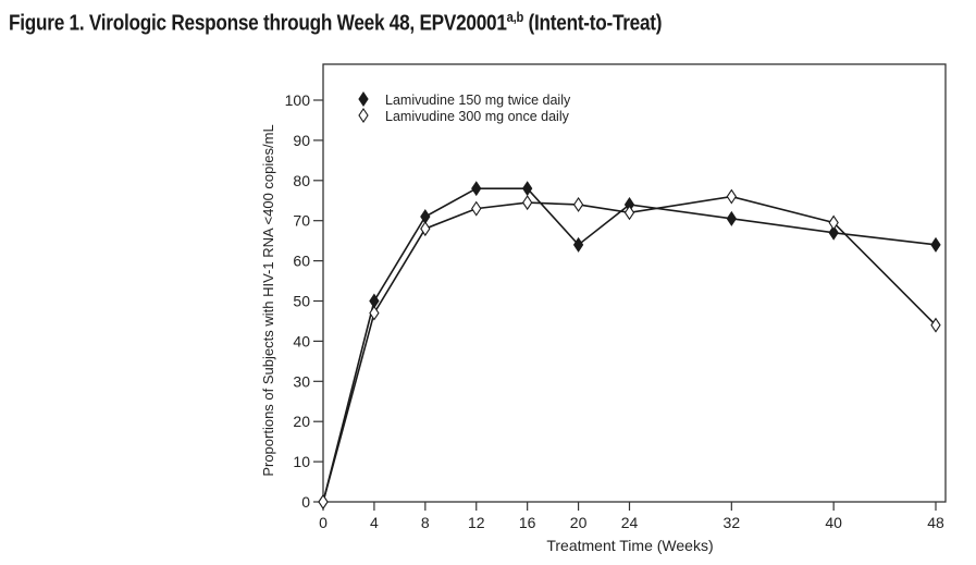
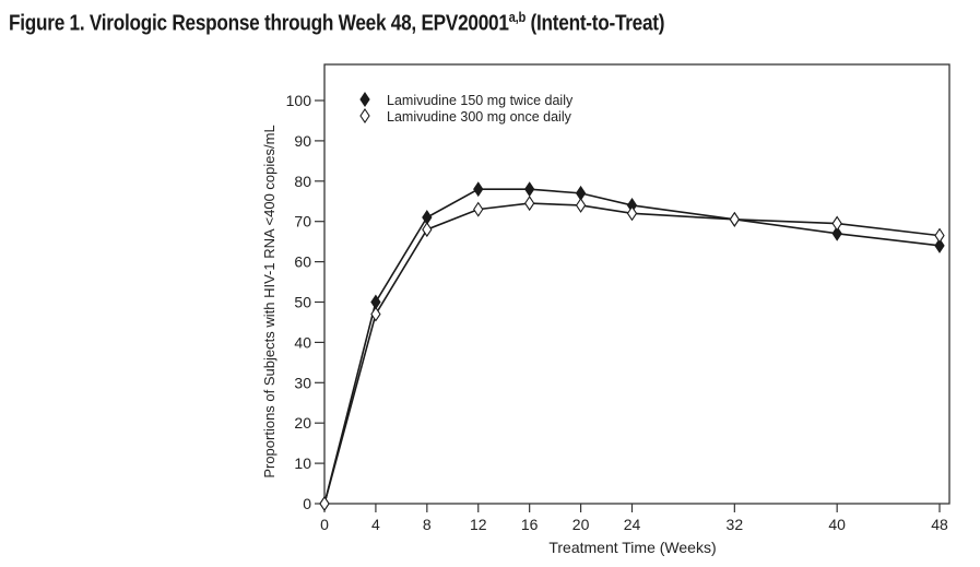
Lamivudine 150 mg twice daily/20: 64 -> 77
Lamivudine 300 mg once daily/32: 76 -> 70
Lamivudine 300 mg once daily/48: 44 -> 66
